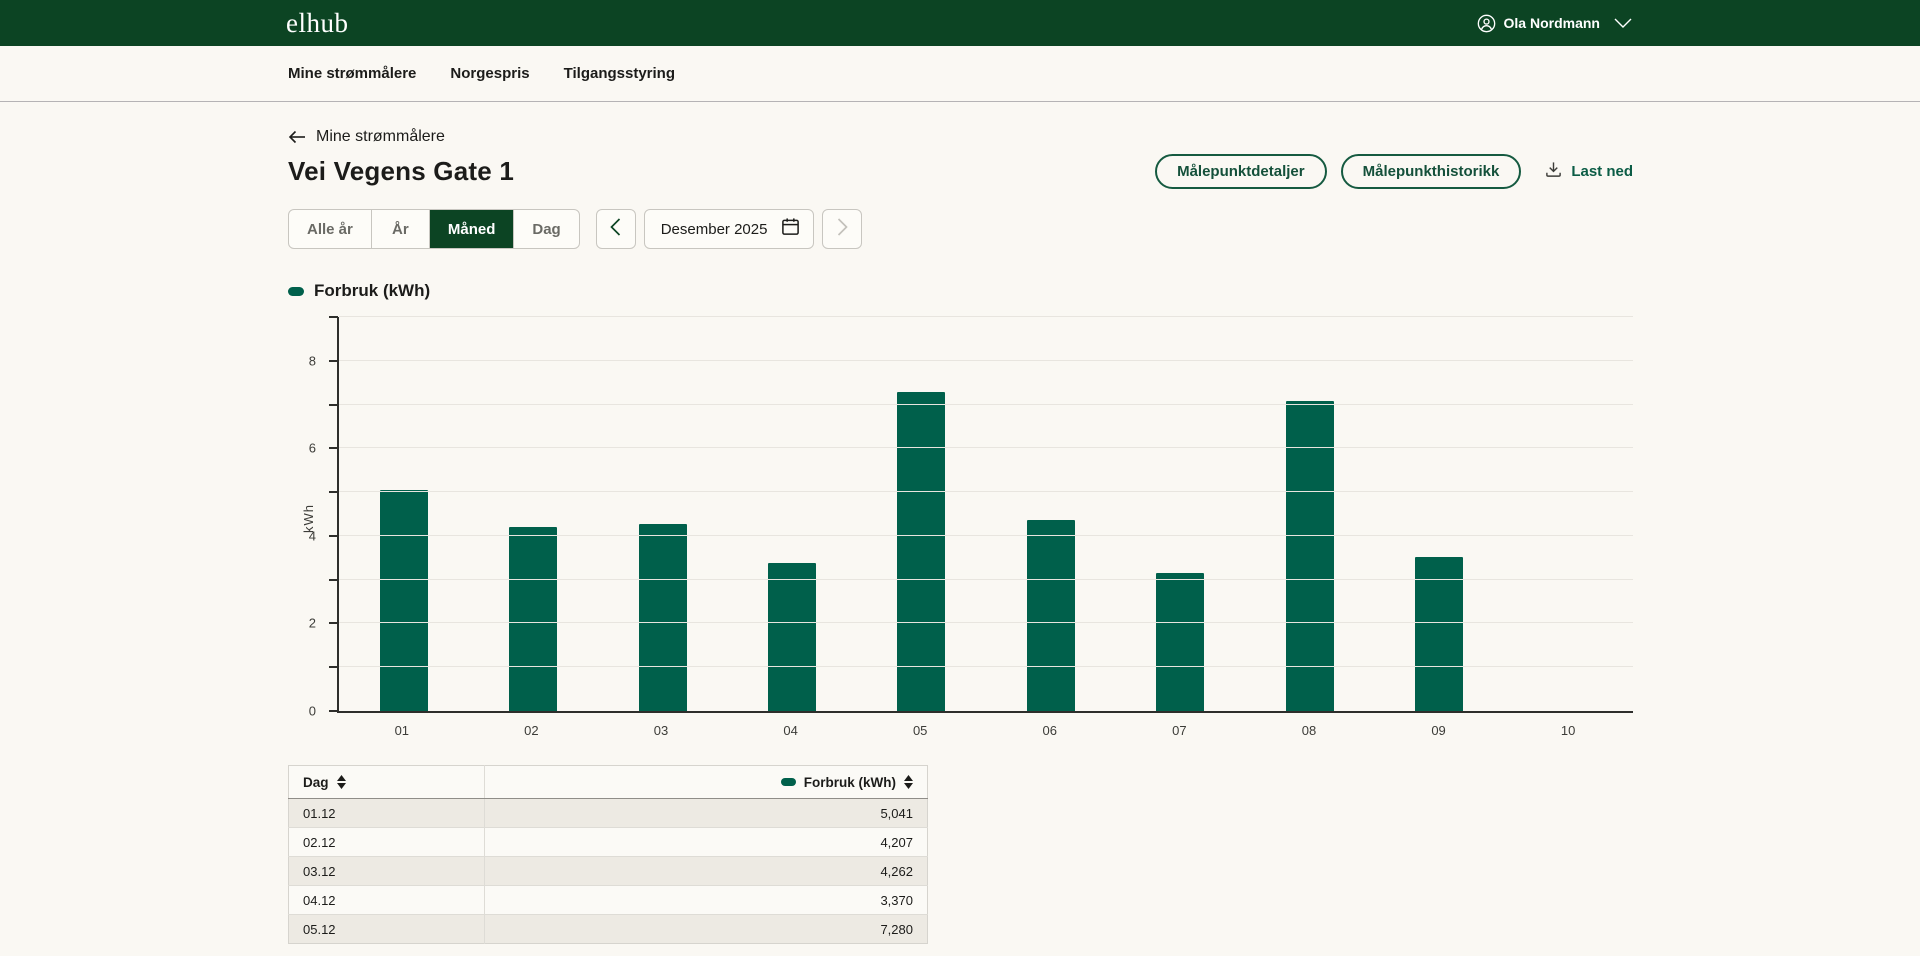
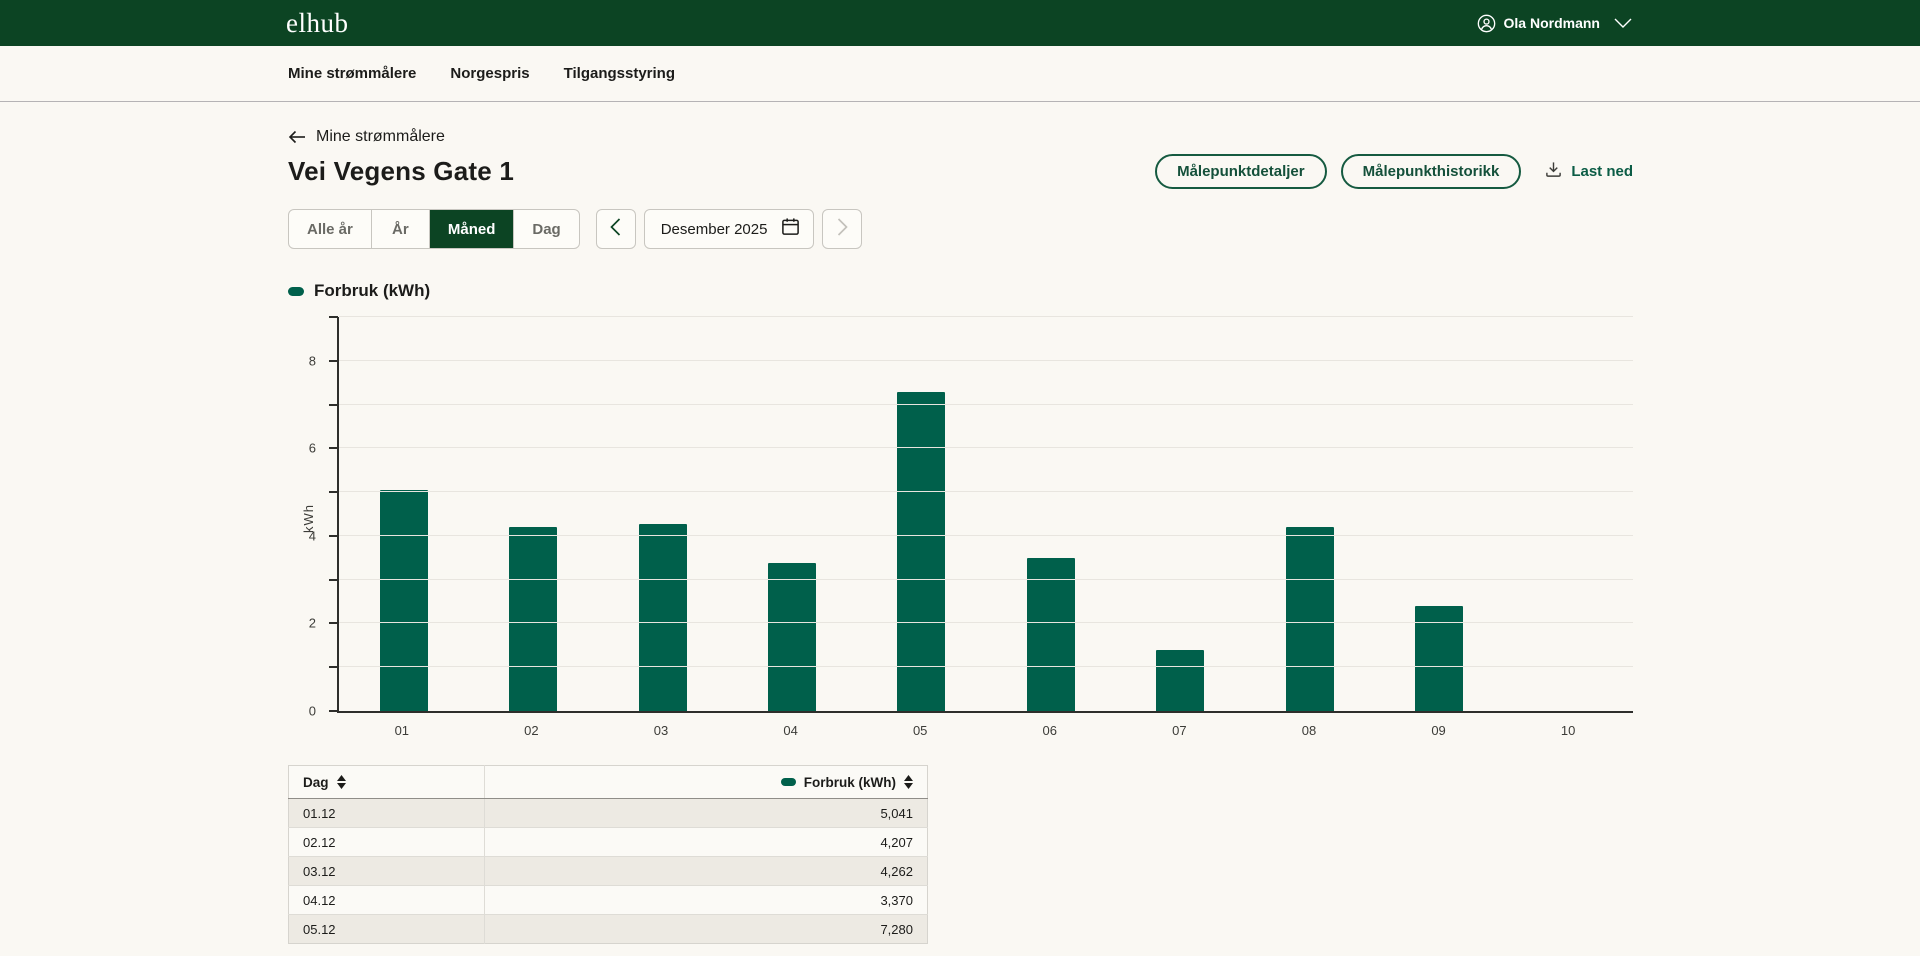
06: 4,4 -> 3,5
07: 3,1 -> 1,4
08: 7,1 -> 4,2
09: 3,5 -> 2,4
